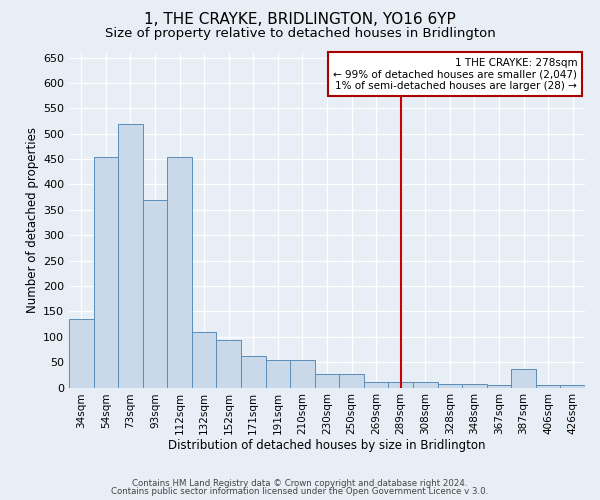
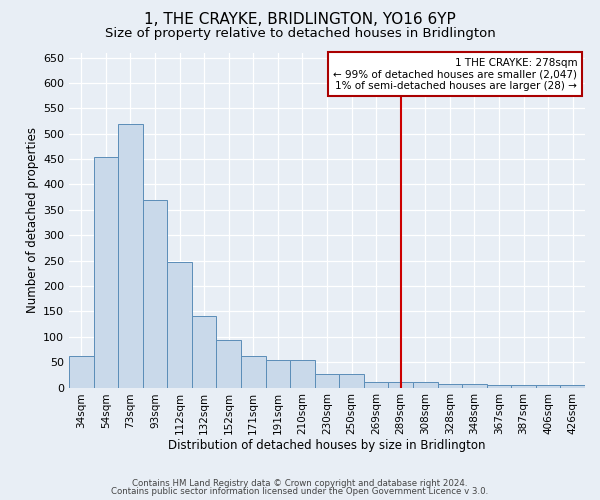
34sqm: 134 -> 62
112sqm: 454 -> 247
132sqm: 110 -> 140
387sqm: 36 -> 5
